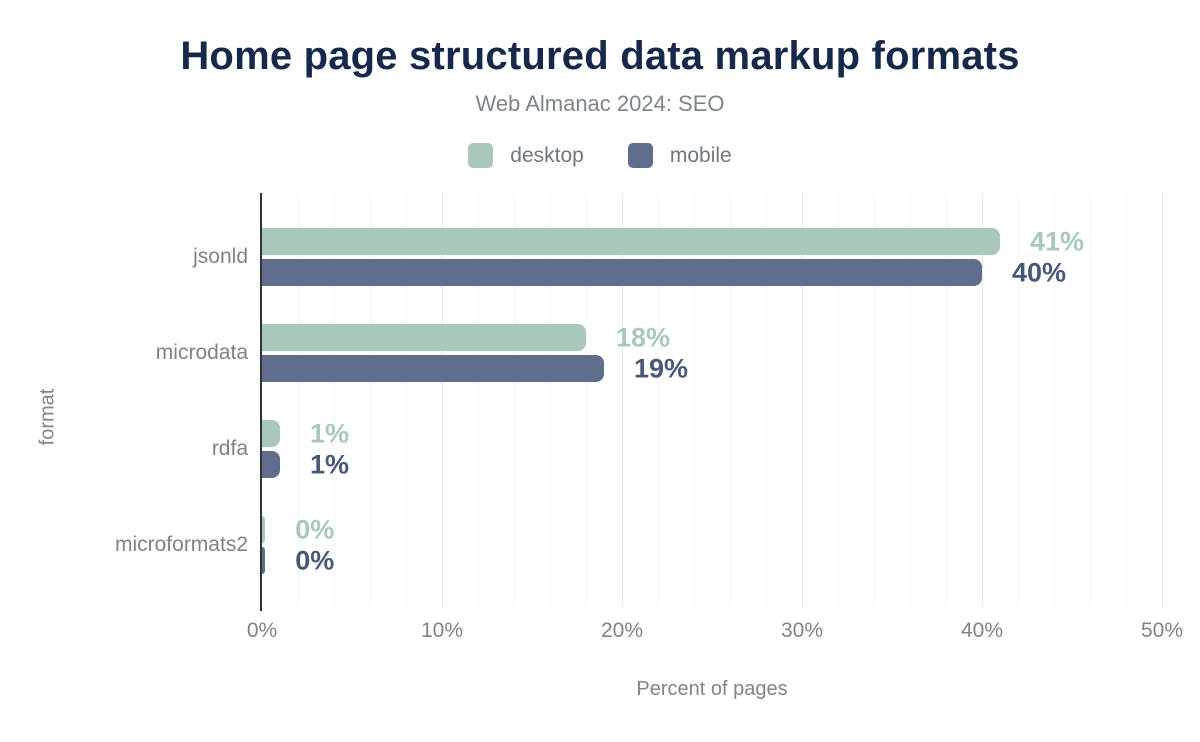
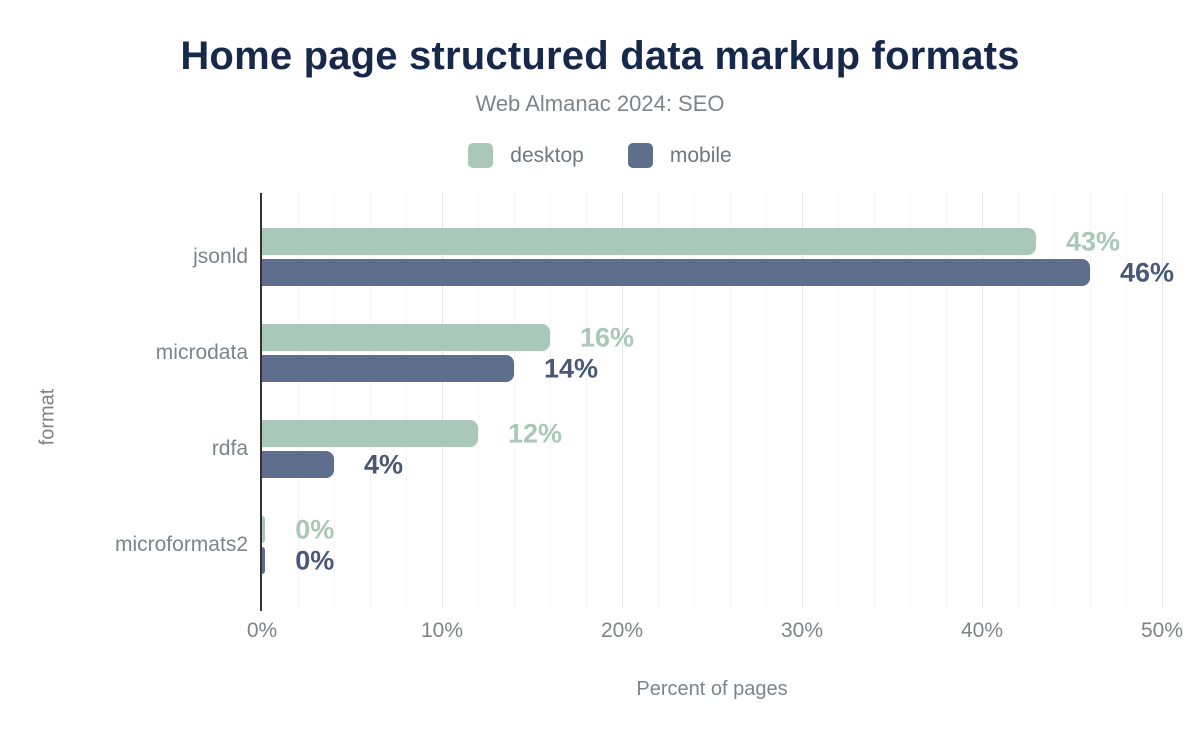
desktop/jsonld: 41% -> 43%
mobile/jsonld: 40% -> 46%
desktop/microdata: 18% -> 16%
mobile/microdata: 19% -> 14%
desktop/rdfa: 1% -> 12%
mobile/rdfa: 1% -> 4%
